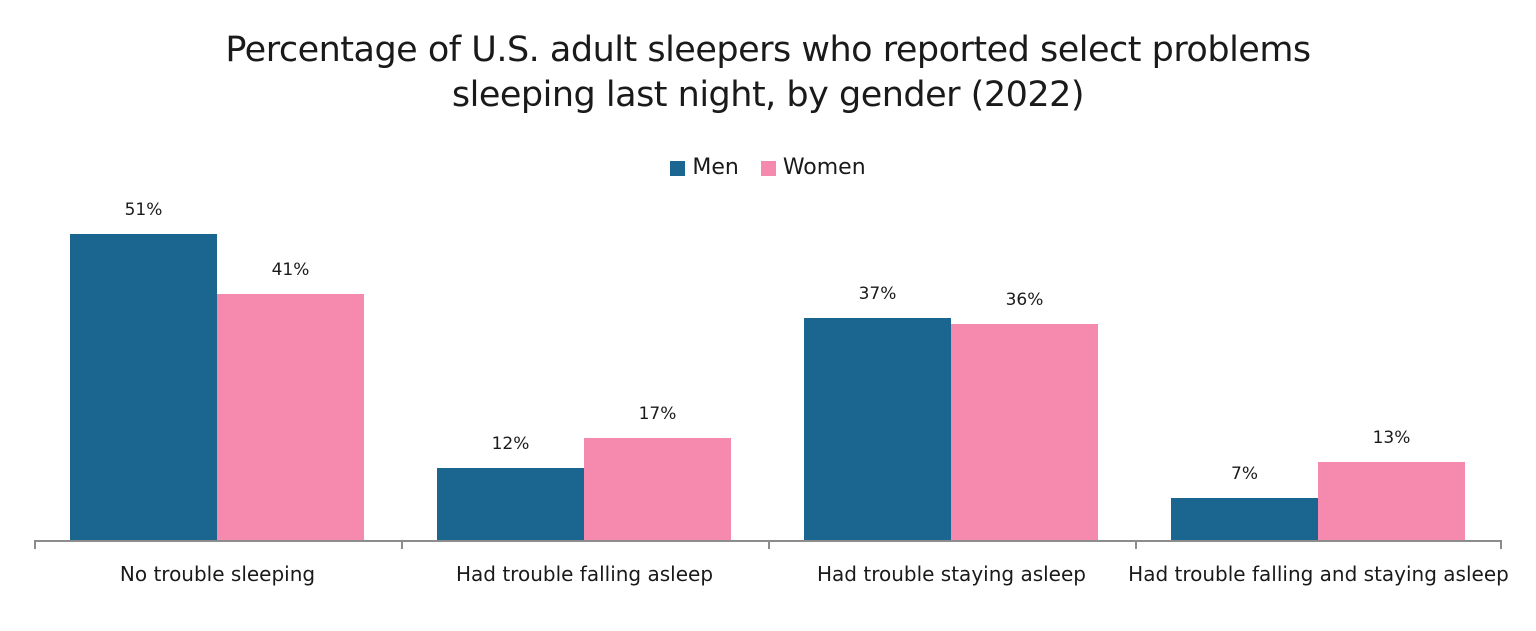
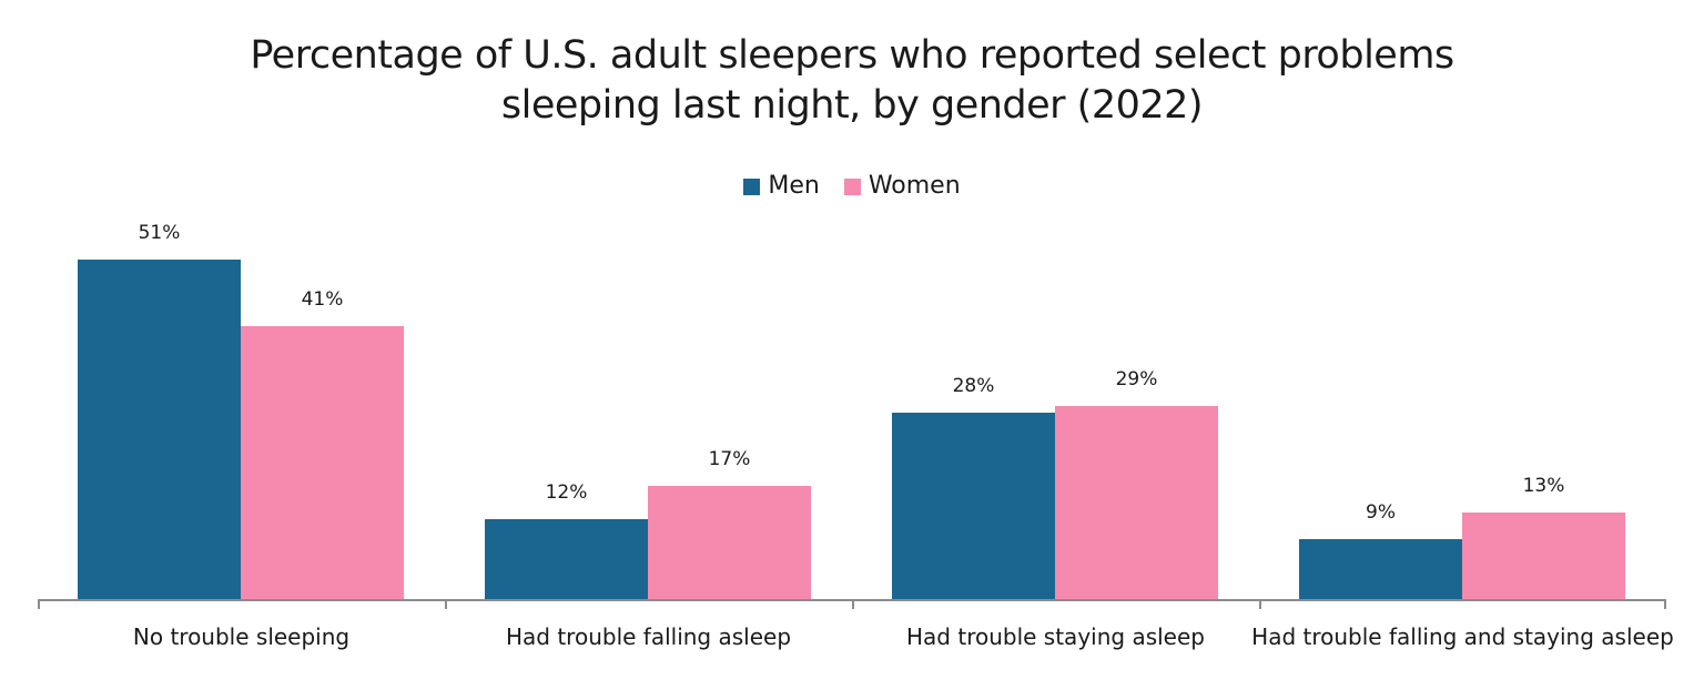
Men/Had trouble staying asleep: 37% -> 28%
Women/Had trouble staying asleep: 36% -> 29%
Men/Had trouble falling and staying asleep: 7% -> 9%
